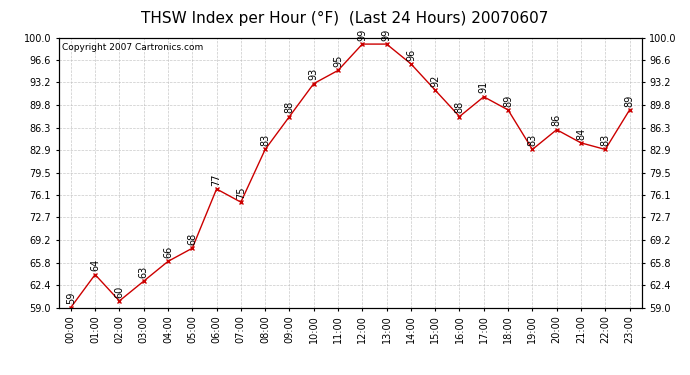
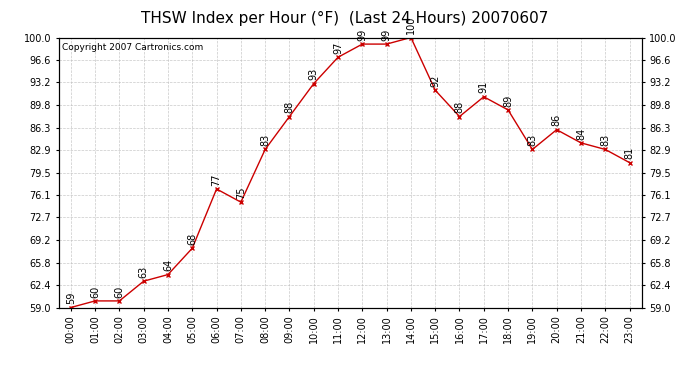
01:00: 64 -> 60
04:00: 66 -> 64
11:00: 95 -> 97
14:00: 96 -> 100
23:00: 89 -> 81
